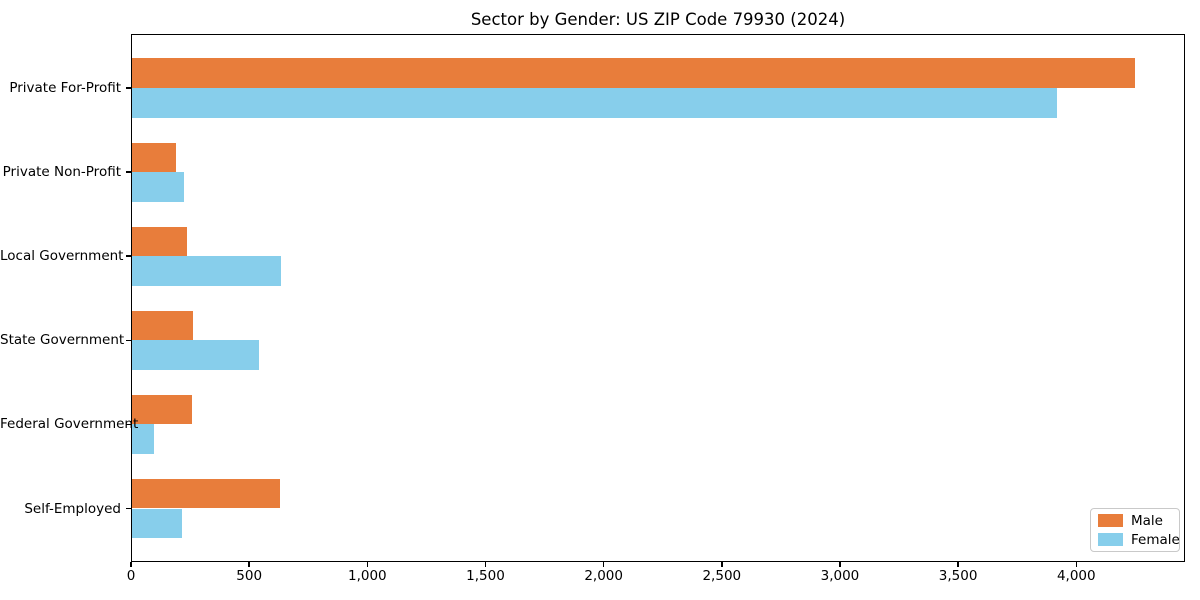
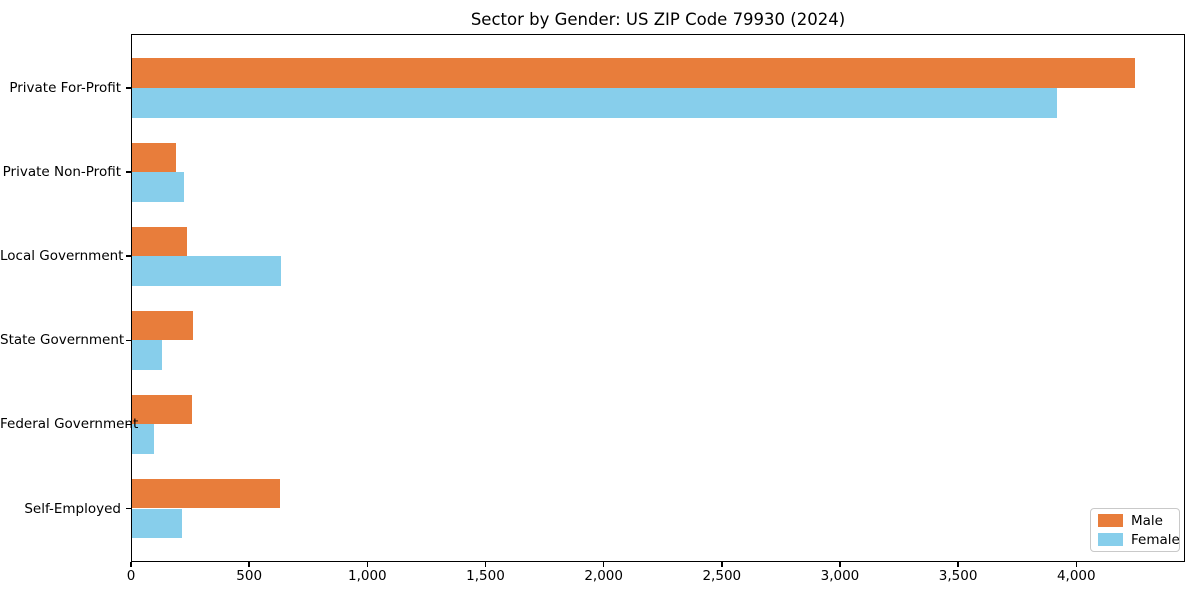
Female/State Government: 540 -> 130
